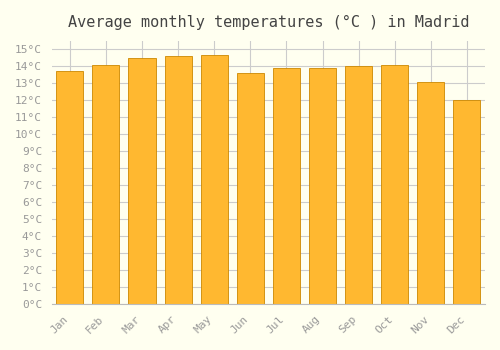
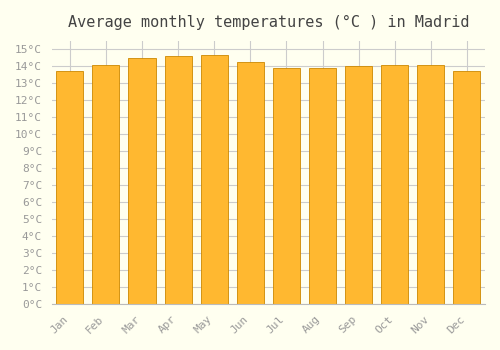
Jun: 13.6°C -> 14.2°C
Nov: 13.1°C -> 14.1°C
Dec: 12.0°C -> 13.7°C
